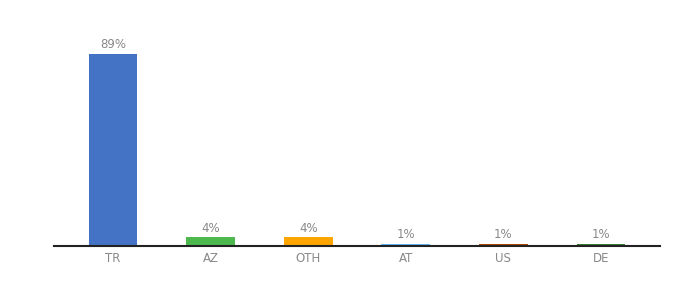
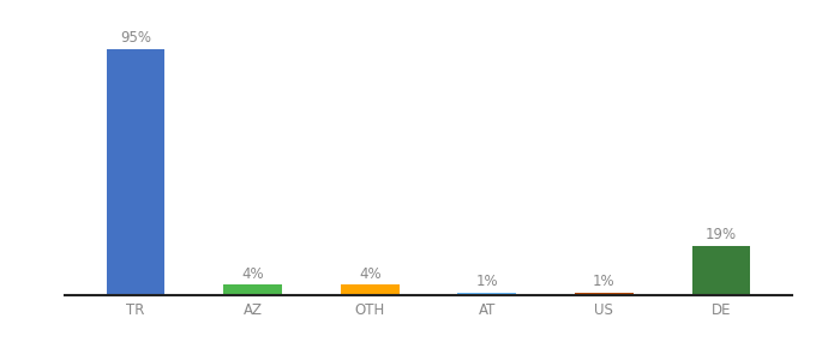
TR: 89% -> 95%
DE: 1% -> 19%
